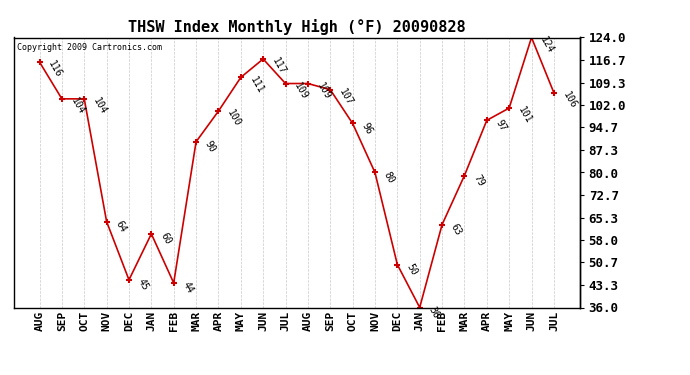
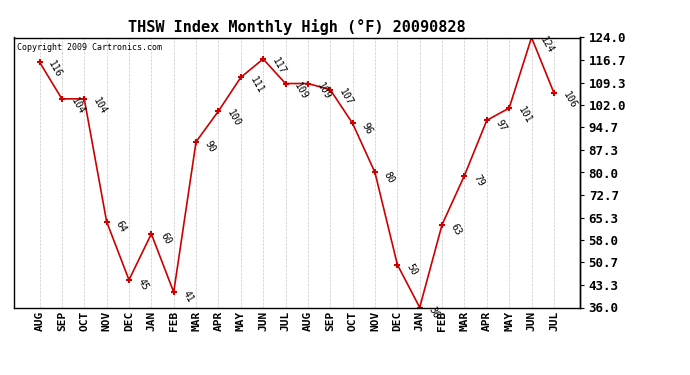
FEB: 44 -> 41
